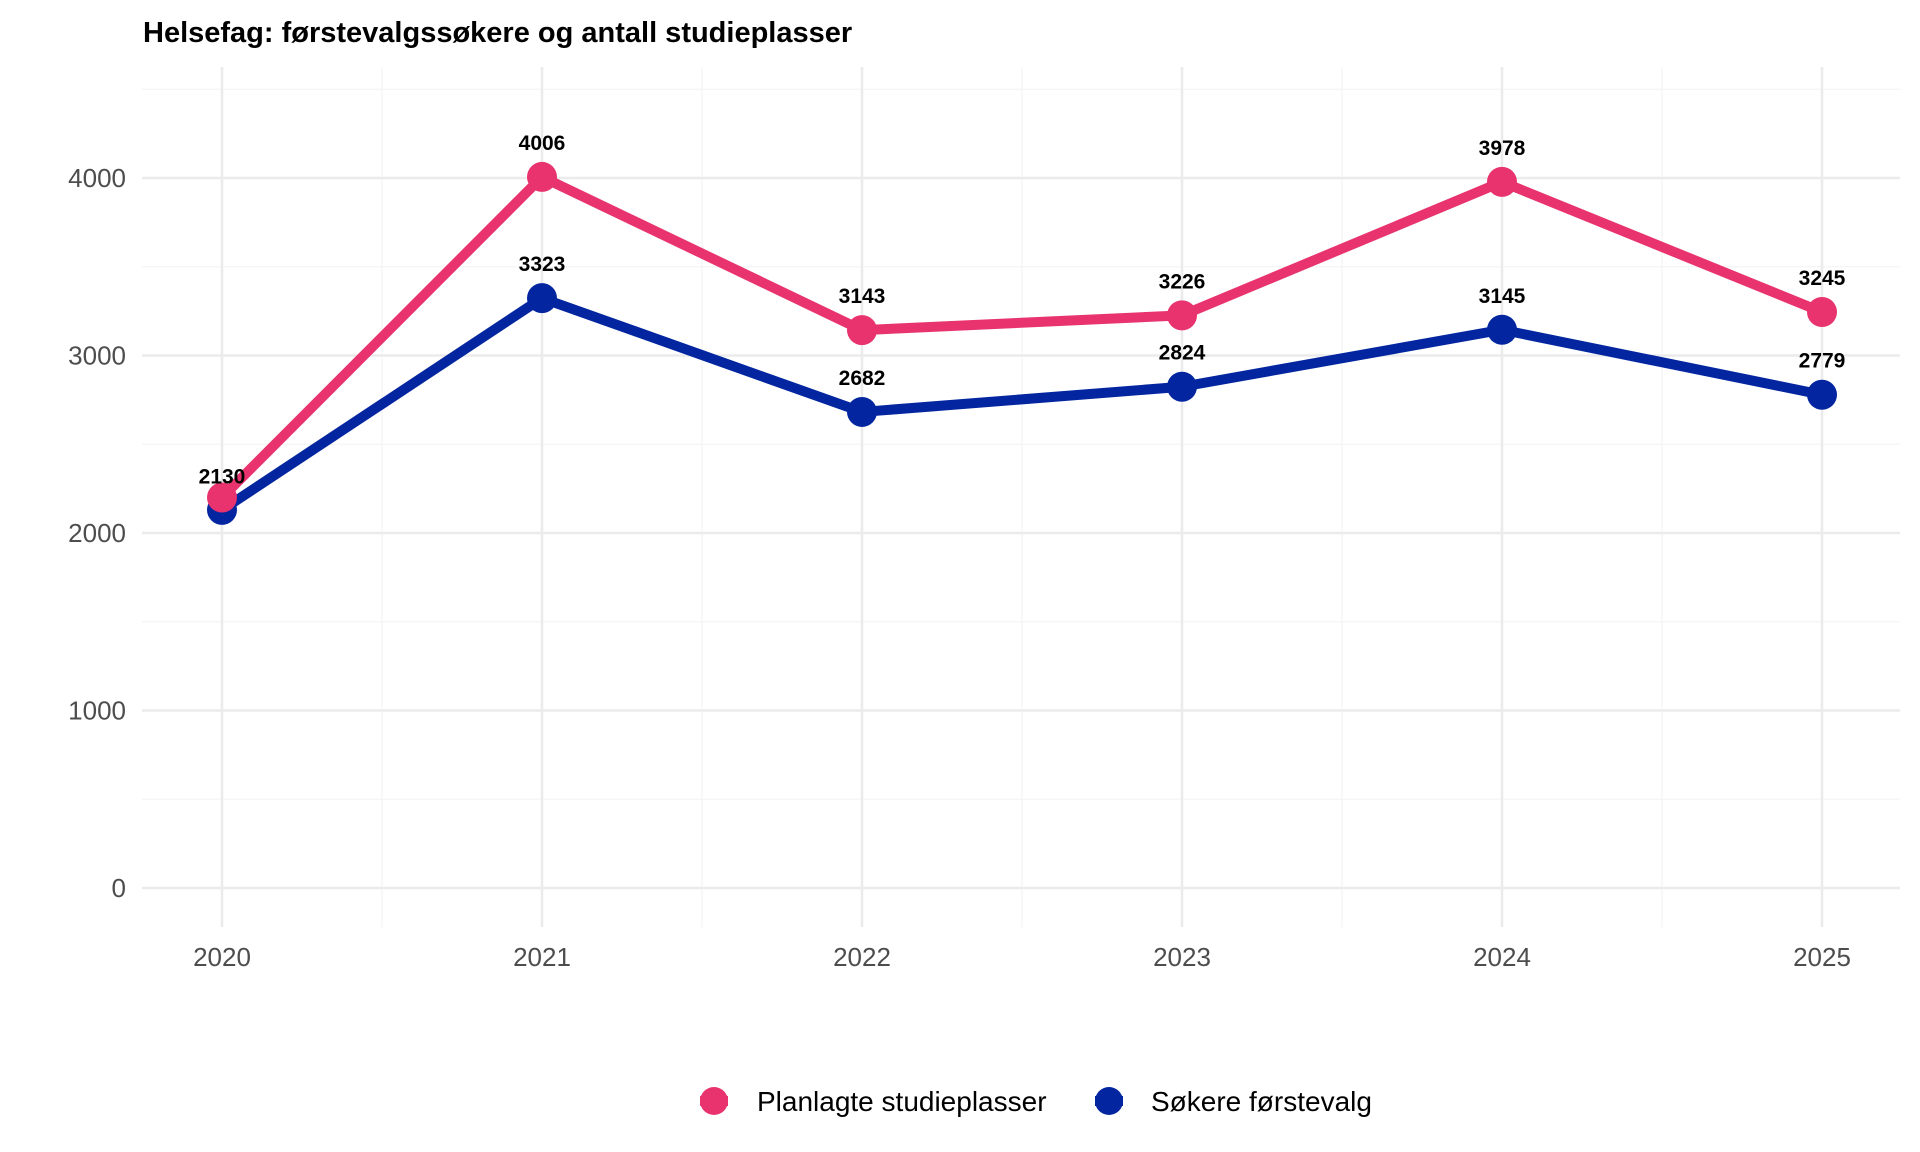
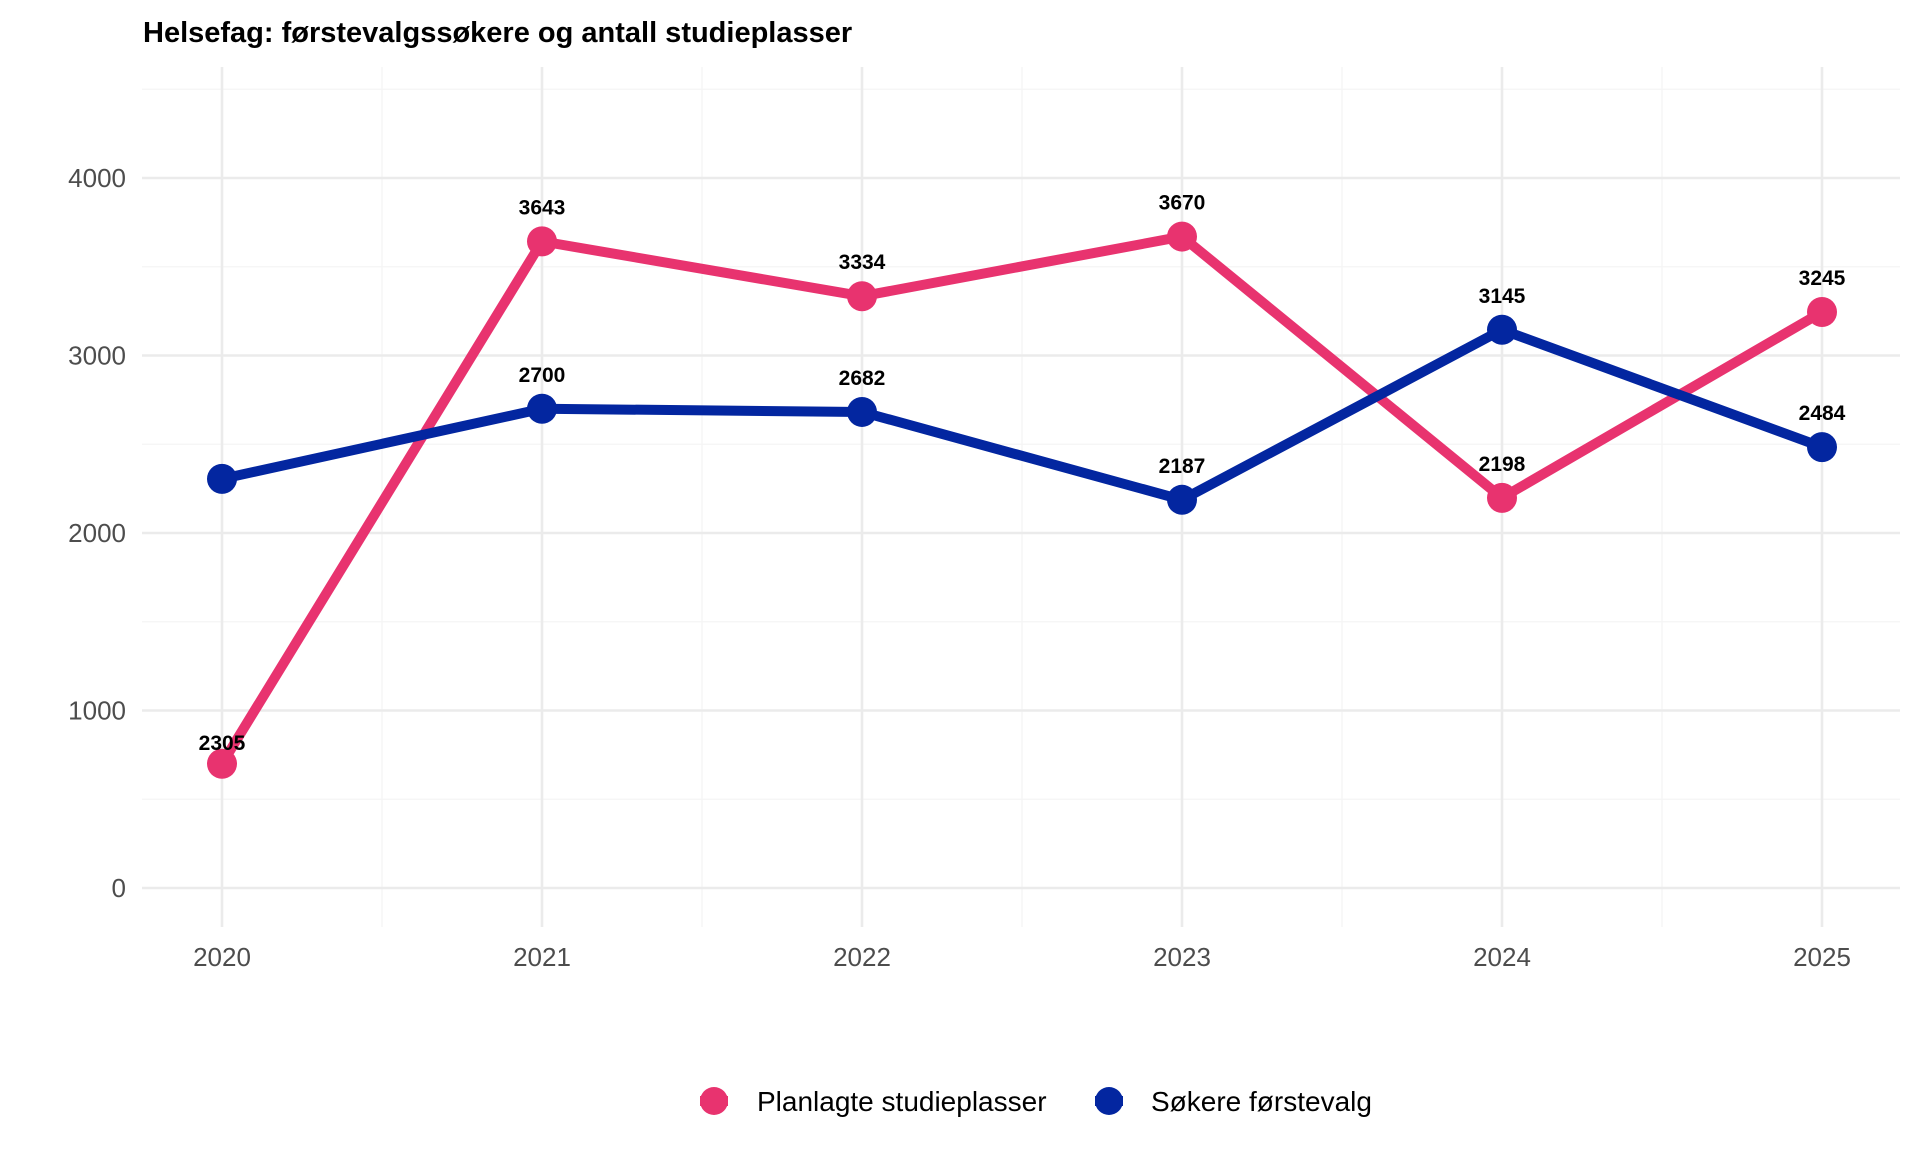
Planlagte studieplasser/2020: 2200 -> 700
Søkere førstevalg/2020: 2130 -> 2305
Planlagte studieplasser/2021: 4006 -> 3643
Søkere førstevalg/2021: 3323 -> 2700
Planlagte studieplasser/2022: 3143 -> 3334
Planlagte studieplasser/2023: 3226 -> 3670
Søkere førstevalg/2023: 2824 -> 2187
Planlagte studieplasser/2024: 3978 -> 2198
Søkere førstevalg/2025: 2779 -> 2484
